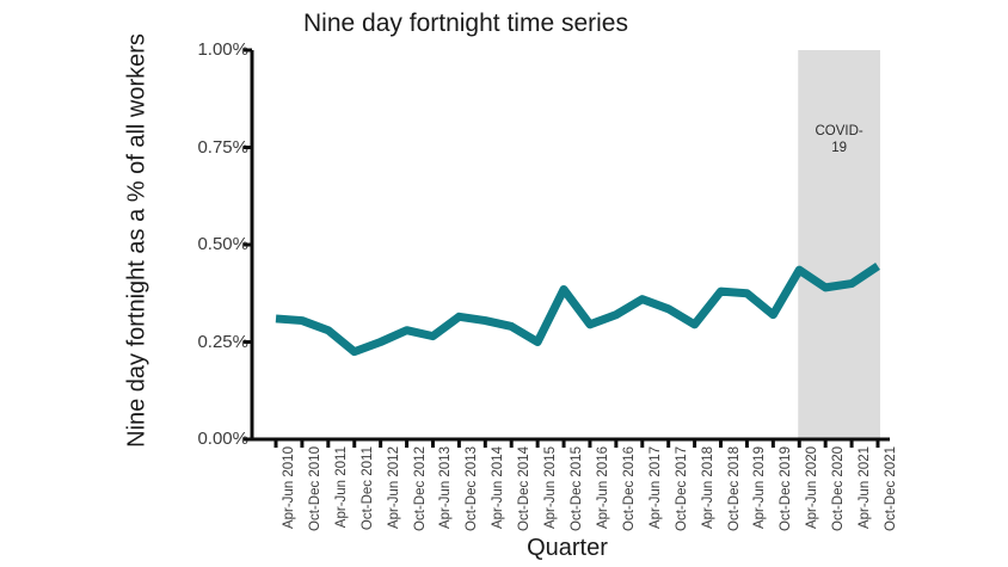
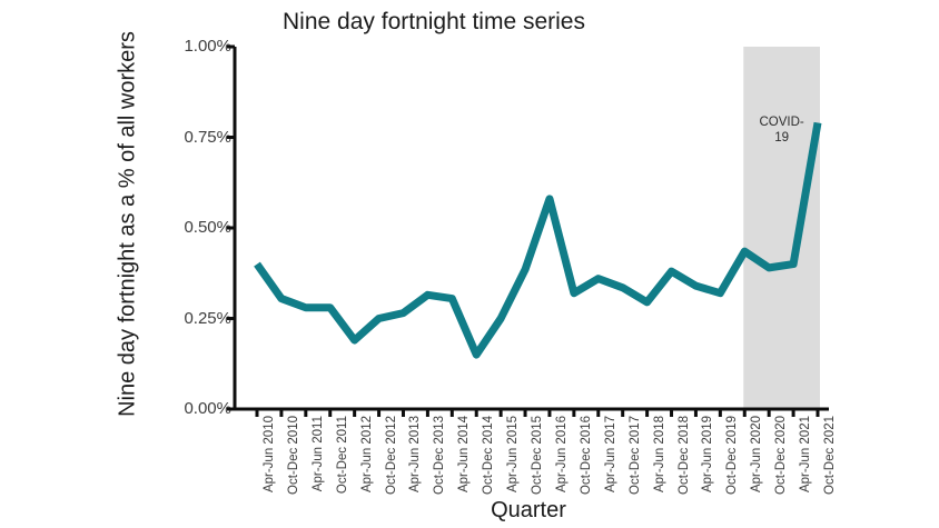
Apr-Jun 2010: 0.31% -> 0.40%
Oct-Dec 2011: 0.23% -> 0.28%
Apr-Jun 2012: 0.25% -> 0.19%
Oct-Dec 2012: 0.28% -> 0.25%
Oct-Dec 2014: 0.29% -> 0.15%
Apr-Jun 2016: 0.29% -> 0.58%
Apr-Jun 2019: 0.38% -> 0.34%
Oct-Dec 2021: 0.45% -> 0.79%
